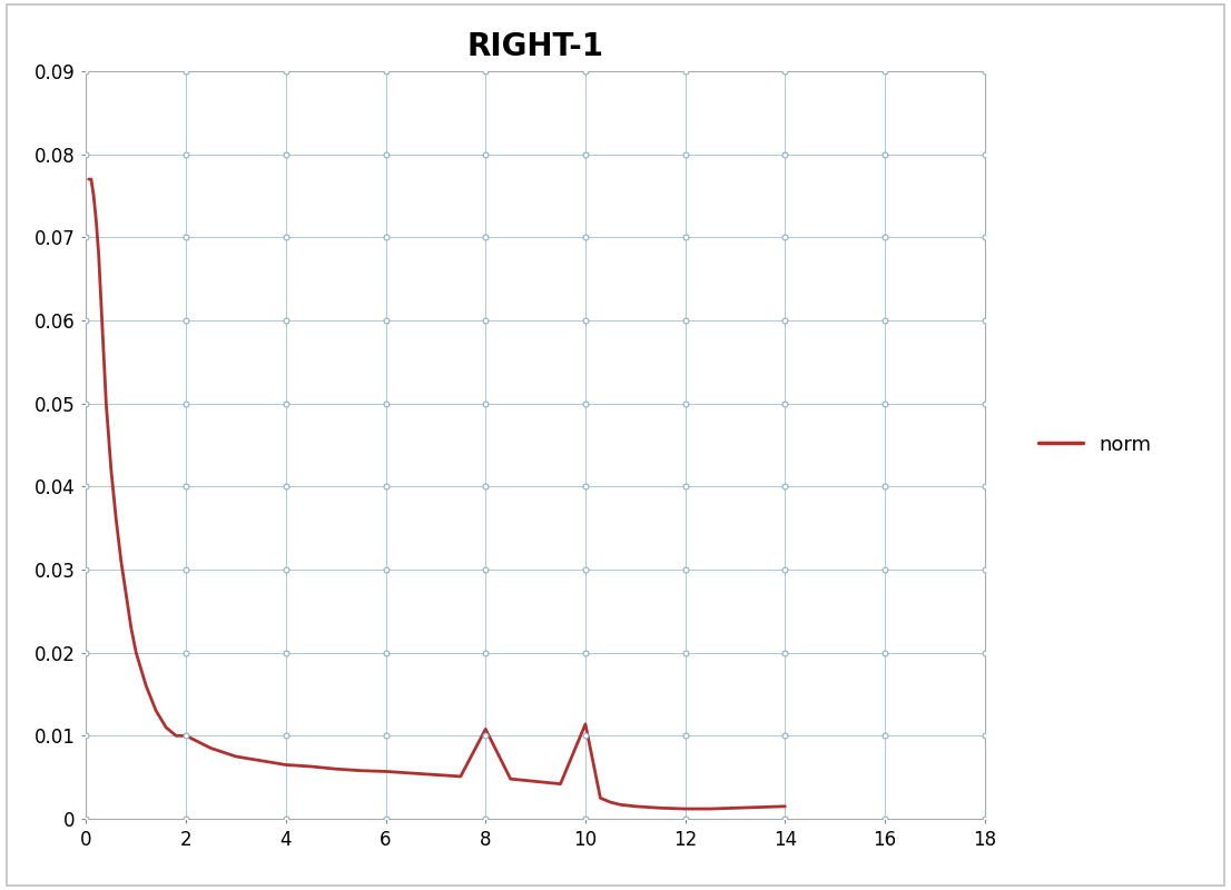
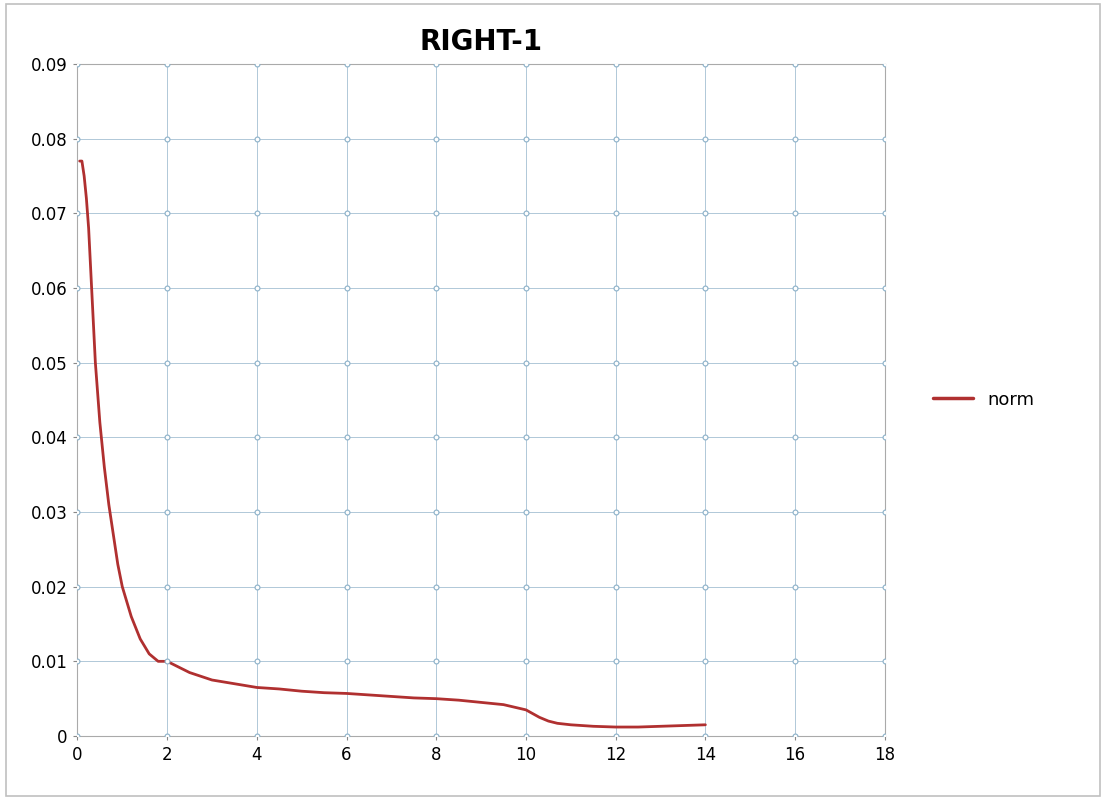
8: 0.0108 -> 0.0050
10: 0.0114 -> 0.0035
